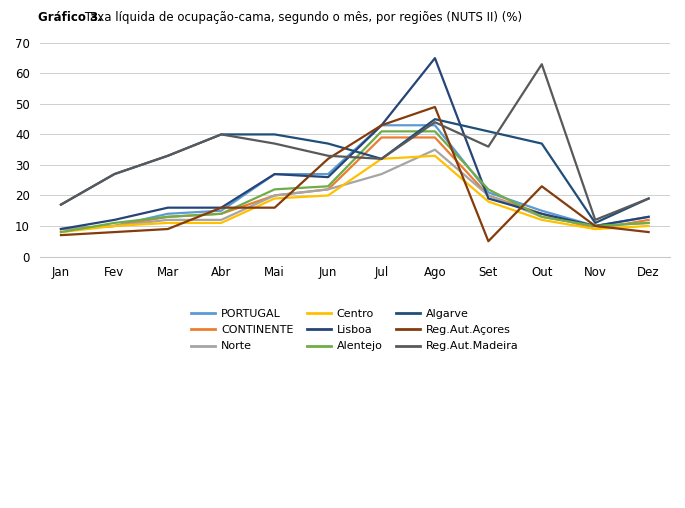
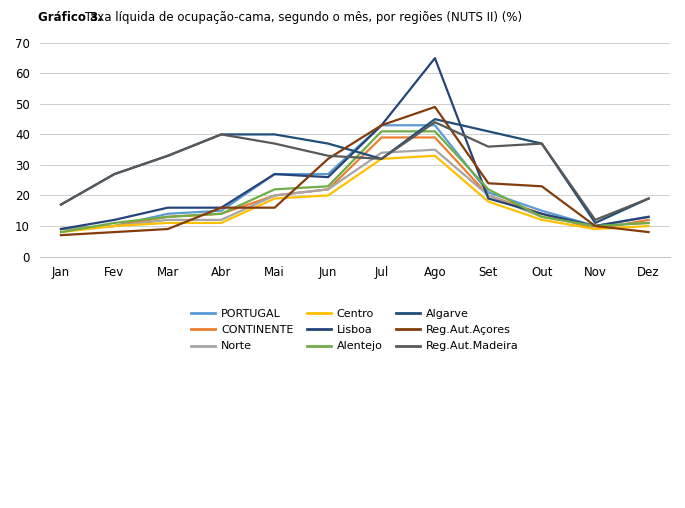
Norte/Jul: 27 -> 34
Reg.Aut.Açores/Set: 5 -> 24
Reg.Aut.Madeira/Out: 63 -> 37
